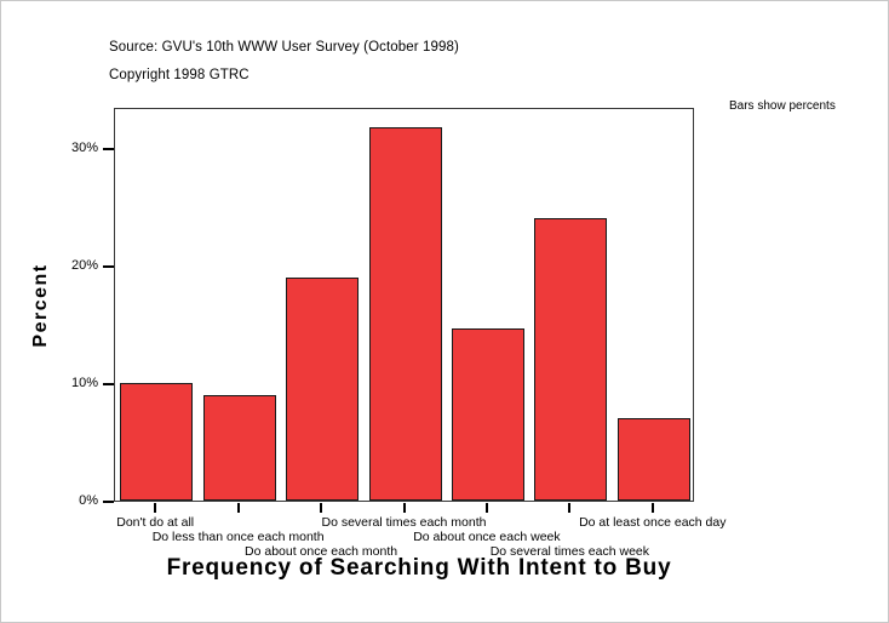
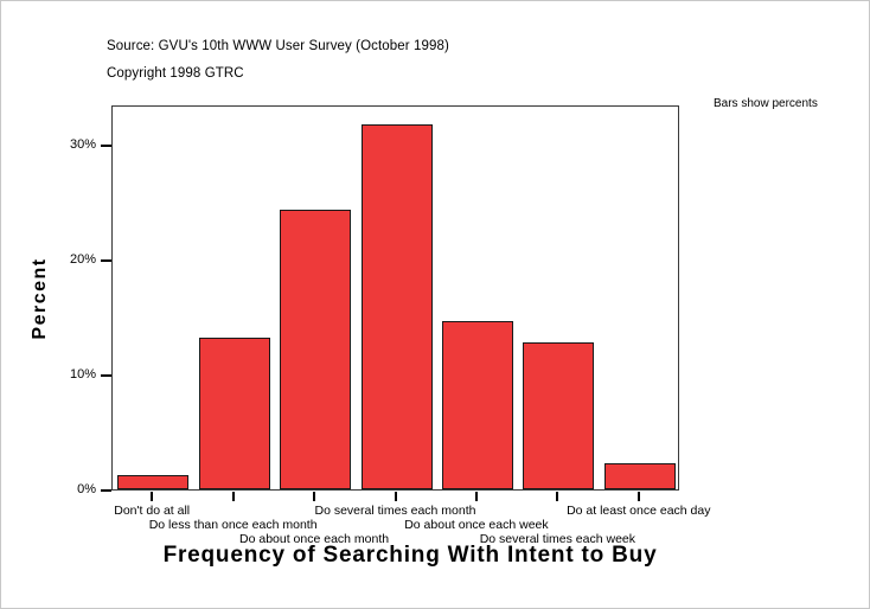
Don't do at all: 10% -> 1%
Do less than once each month: 9% -> 13%
Do about once each month: 19% -> 24%
Do several times each week: 24% -> 13%
Do at least once each day: 7% -> 2%
